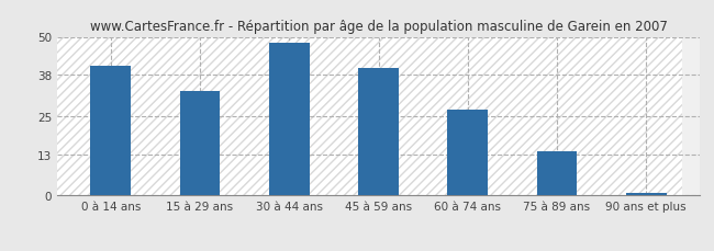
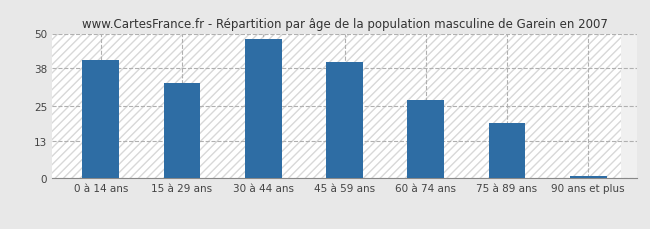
75 à 89 ans: 14 -> 19
